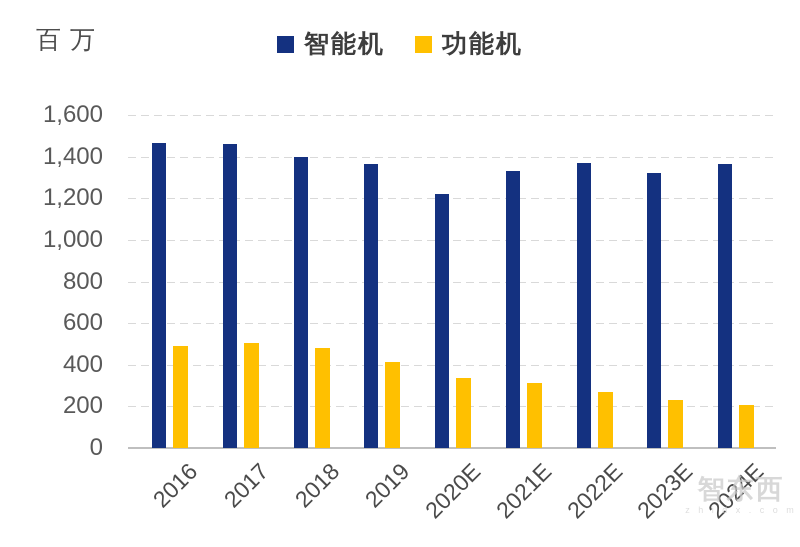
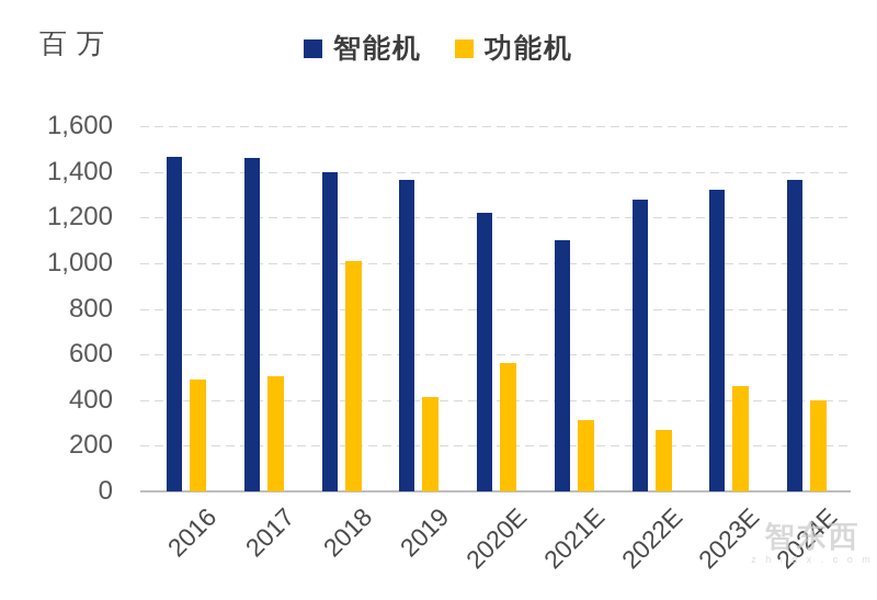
功能机/2018: 480 -> 1010
功能机/2020E: 340 -> 560
智能机/2021E: 1330 -> 1100
智能机/2022E: 1370 -> 1280
功能机/2023E: 230 -> 460
功能机/2024E: 200 -> 400
